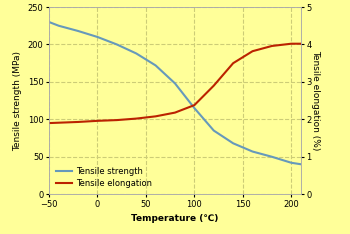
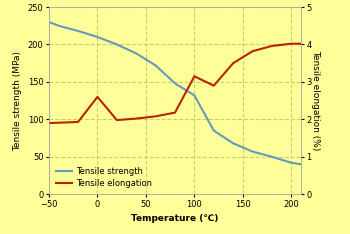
Tensile elongation/0: 1.96 -> 2.60
Tensile strength/100: 115 -> 132
Tensile elongation/100: 2.38 -> 3.15
